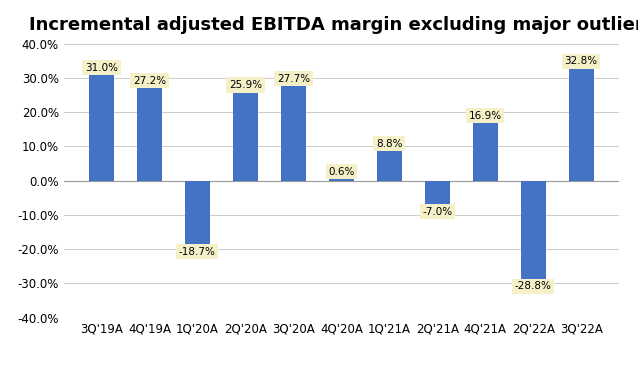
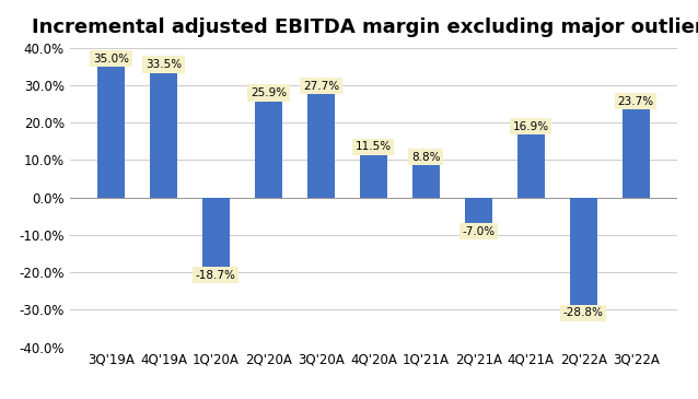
3Q'19A: 31.0% -> 35.0%
4Q'19A: 27.2% -> 33.5%
4Q'20A: 0.6% -> 11.5%
3Q'22A: 32.8% -> 23.7%
